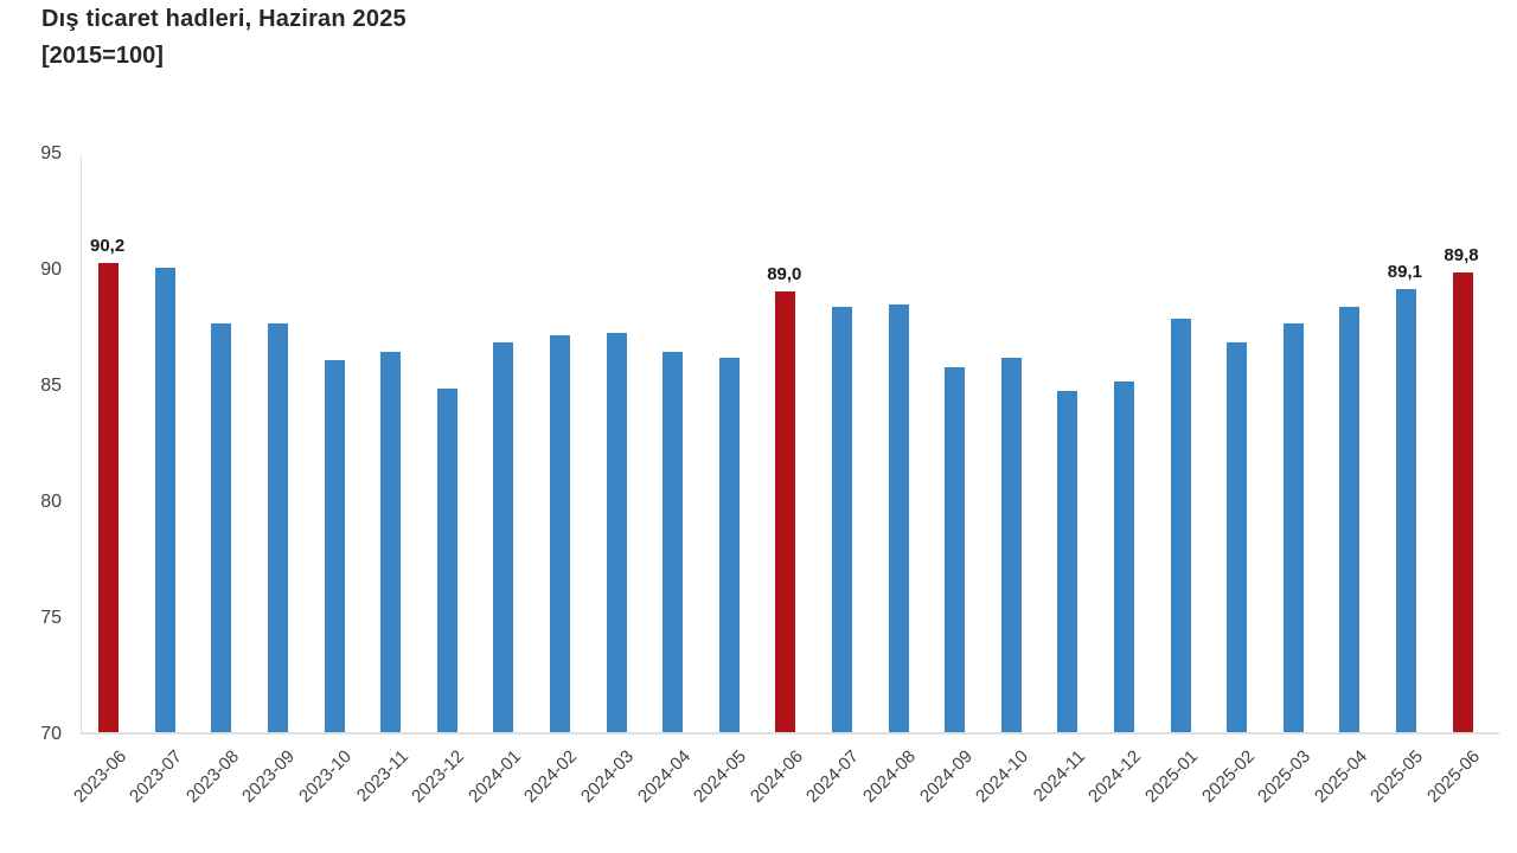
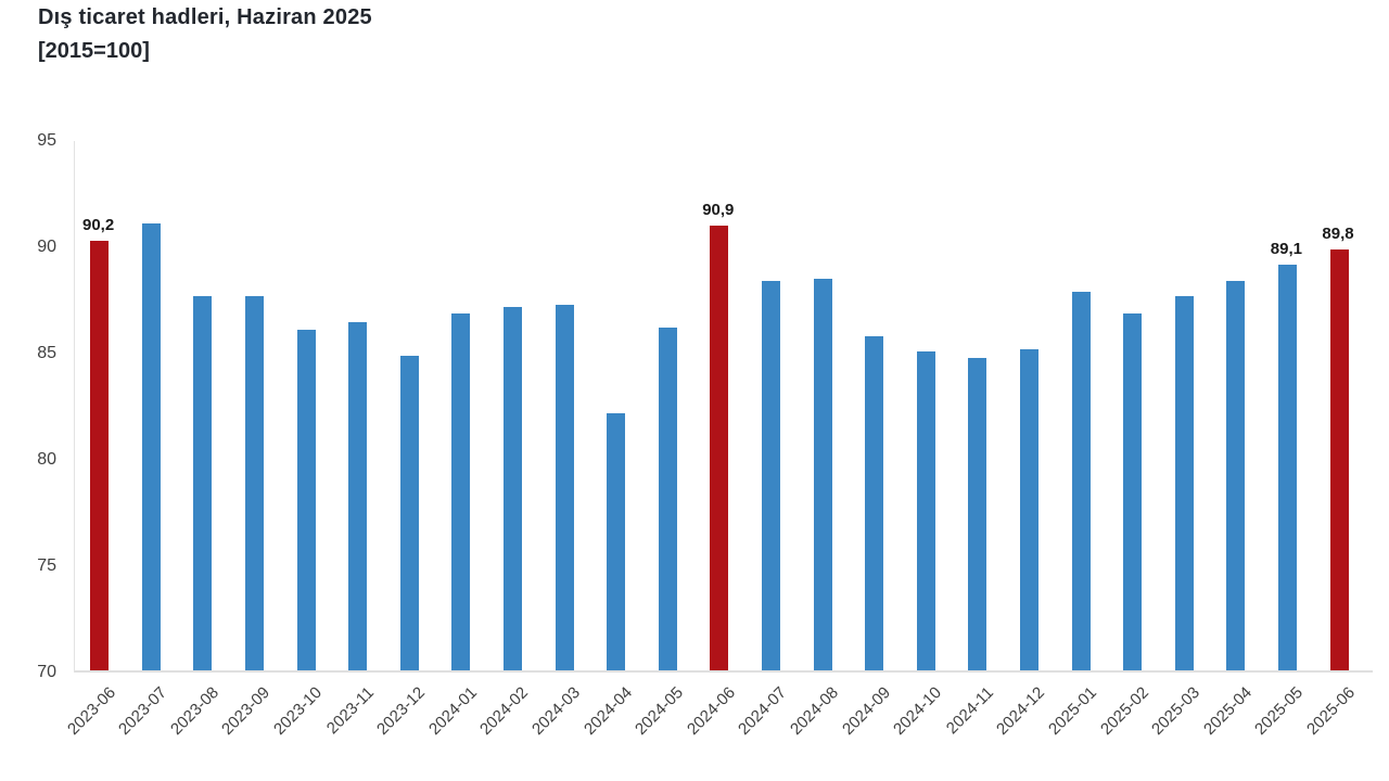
2023-07: 90.0 -> 91.0
2024-04: 86.4 -> 82.1
2024-06: 89,0 -> 90,9
2024-10: 86.1 -> 85.0
